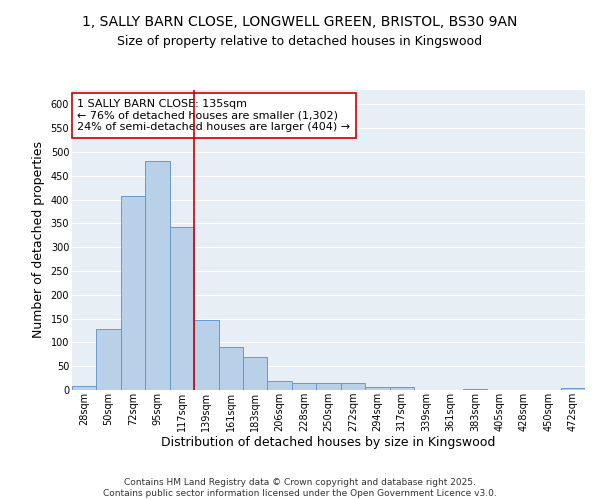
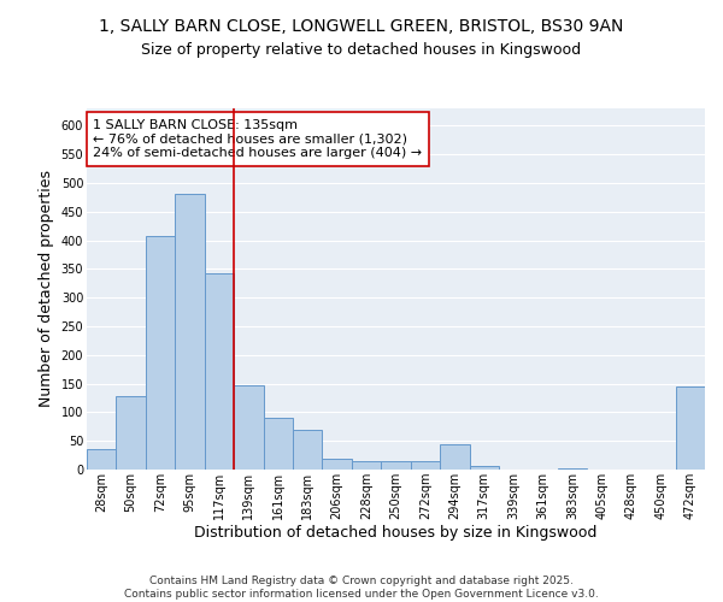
28sqm: 8 -> 35
294sqm: 7 -> 45
472sqm: 4 -> 145
